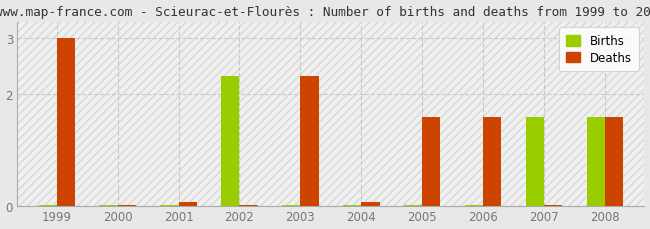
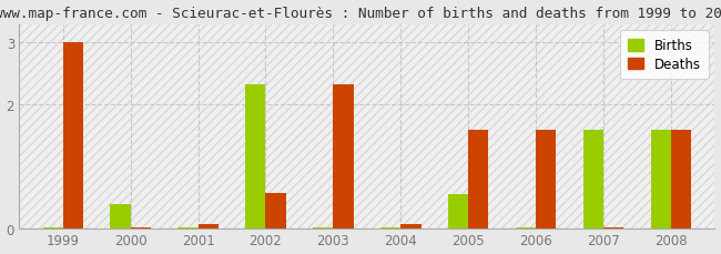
Births/2000: 0.03 -> 0.40
Deaths/2002: 0.03 -> 0.58
Births/2005: 0.03 -> 0.56
